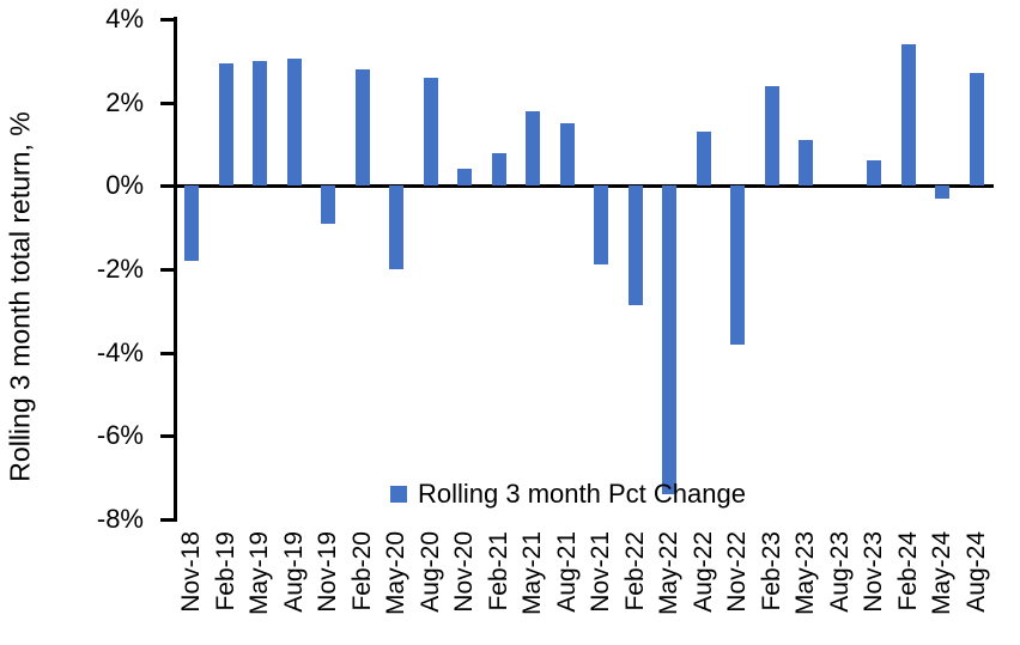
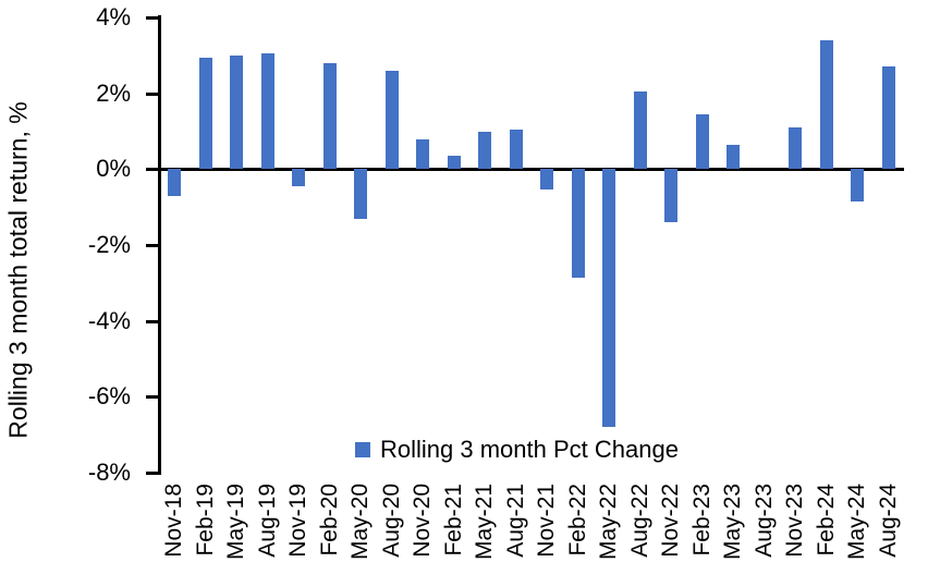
Nov-18: -1.8% -> -0.7%
Nov-19: -0.9% -> -0.5%
May-20: -2.0% -> -1.3%
Nov-20: 0.4% -> 0.8%
Feb-21: 0.8% -> 0.3%
May-21: 1.8% -> 1.0%
Aug-21: 1.5% -> 1.1%
Nov-21: -1.9% -> -0.6%
May-22: -7.4% -> -6.8%
Aug-22: 1.3% -> 2.0%
Nov-22: -3.8% -> -1.4%
Feb-23: 2.4% -> 1.4%
May-23: 1.1% -> 0.7%
Nov-23: 0.6% -> 1.1%
May-24: -0.3% -> -0.8%
